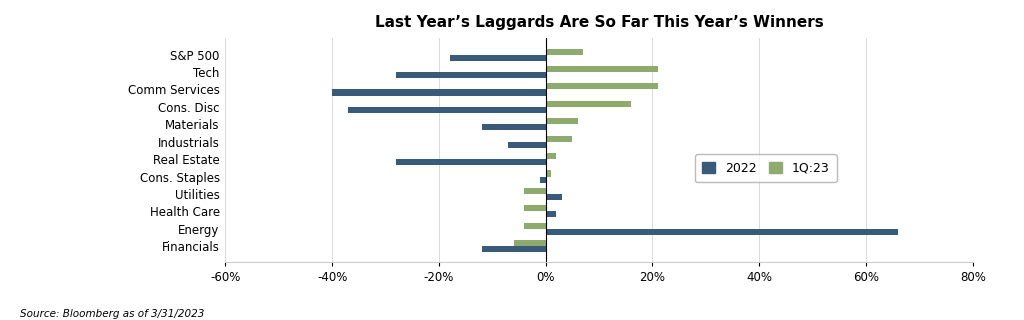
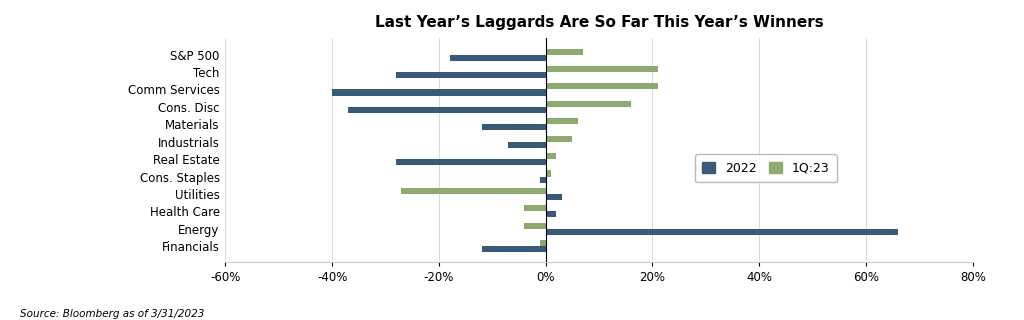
1Q:23/Utilities: -4% -> -27%
1Q:23/Financials: -6% -> -1%
